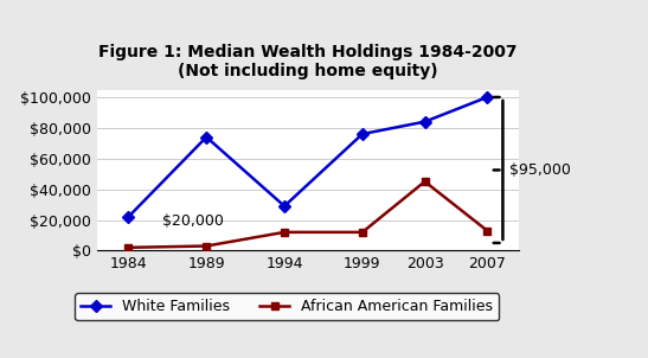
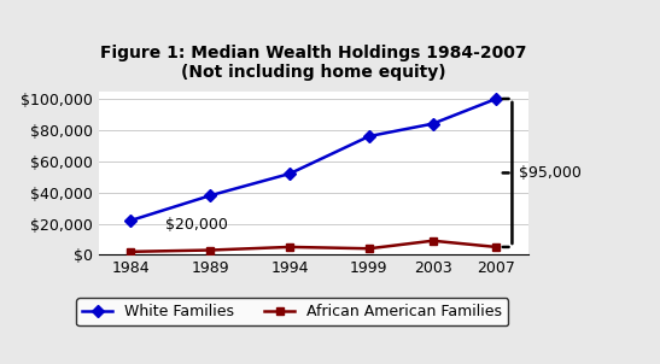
White Families/1989: $74,000 -> $38,000
White Families/1994: $29,000 -> $52,000
African American Families/1994: $12,000 -> $5,000
African American Families/1999: $12,000 -> $4,000
African American Families/2003: $45,000 -> $9,000
African American Families/2007: $13,000 -> $5,000
